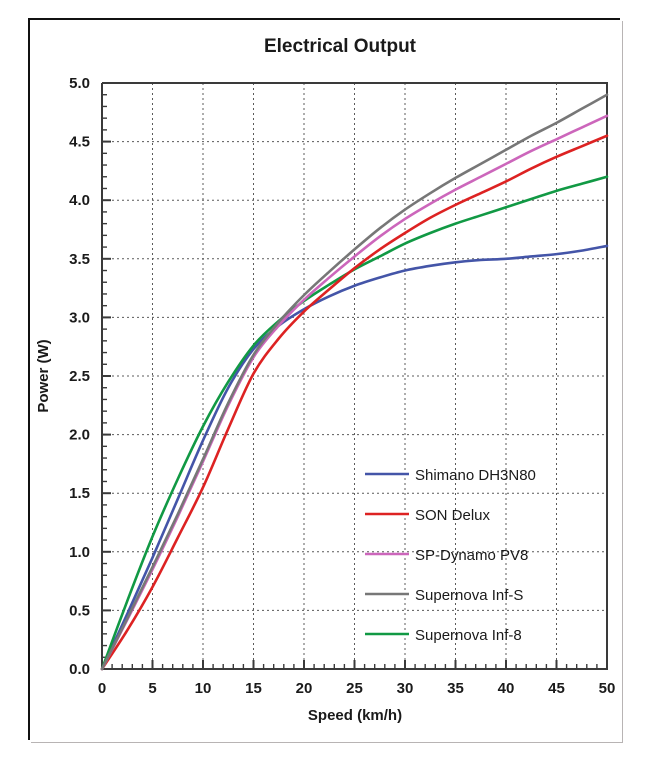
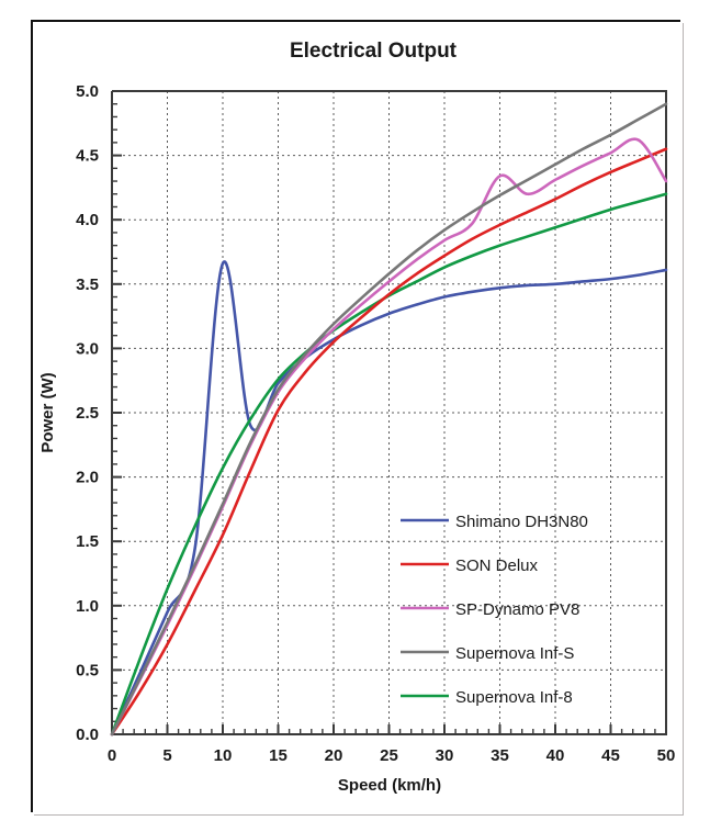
Shimano DH3N80/10: 1.95 -> 3.66
SP-Dynamo PV8/35: 4.09 -> 4.34
SP-Dynamo PV8/50: 4.72 -> 4.30
